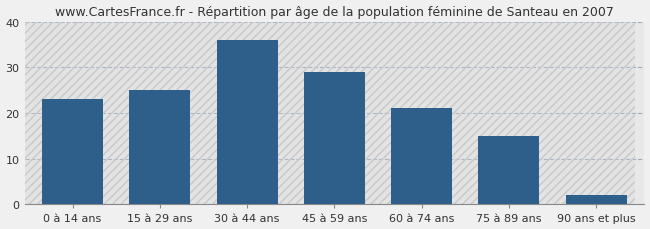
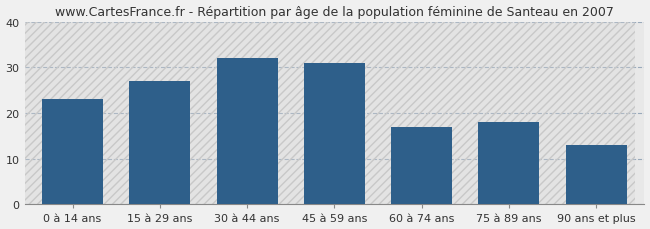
15 à 29 ans: 25 -> 27
30 à 44 ans: 36 -> 32
45 à 59 ans: 29 -> 31
60 à 74 ans: 21 -> 17
75 à 89 ans: 15 -> 18
90 ans et plus: 2 -> 13
